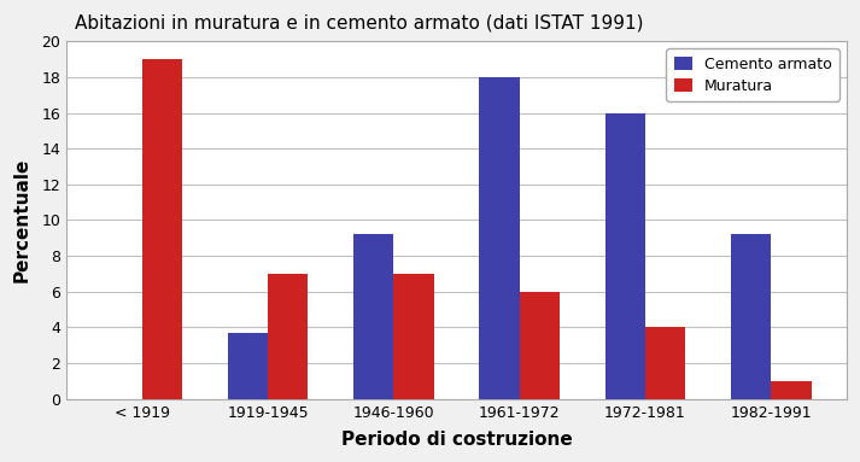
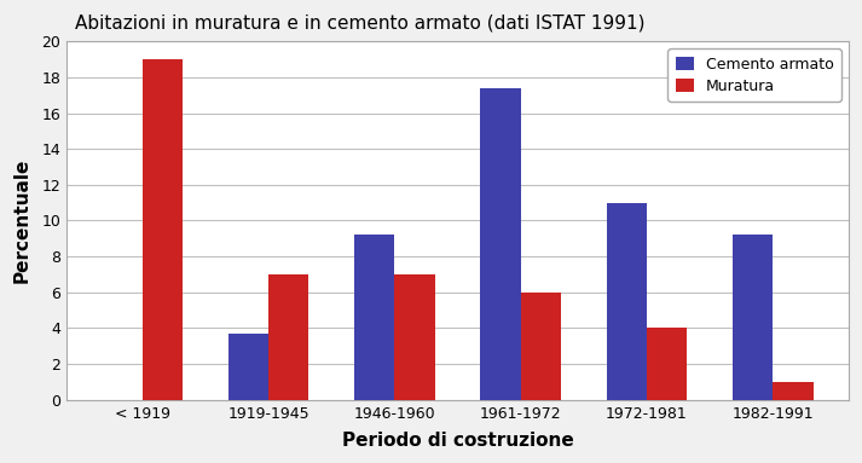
Cemento armato/1961-1972: 18.0 -> 17.4
Cemento armato/1972-1981: 16.0 -> 11.0
